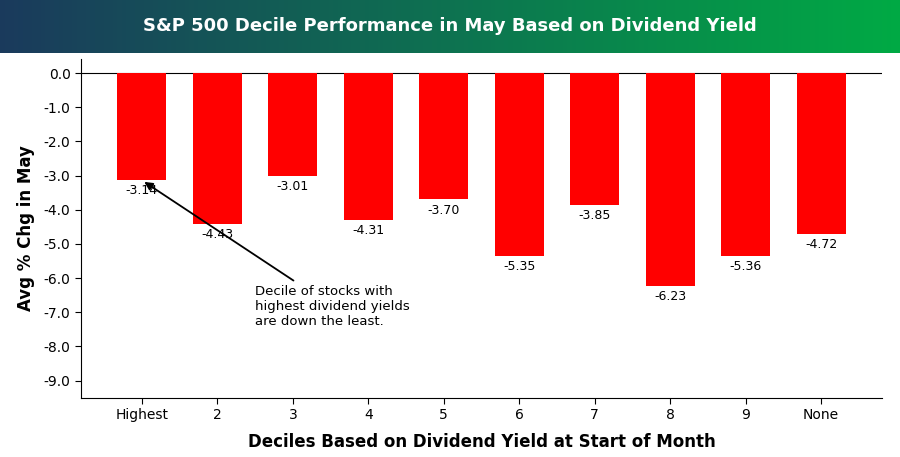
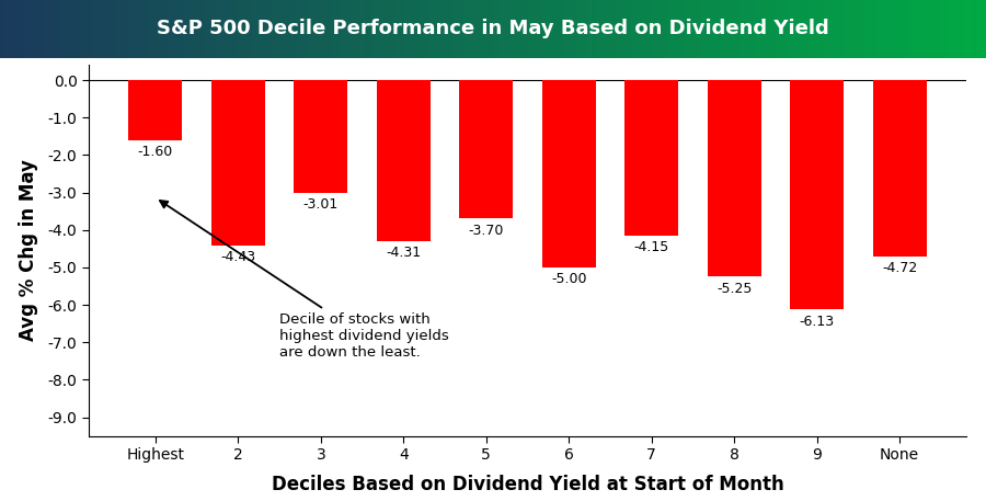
Highest: -3.14 -> -1.60
6: -5.35 -> -5.00
7: -3.85 -> -4.15
8: -6.23 -> -5.25
9: -5.36 -> -6.13
